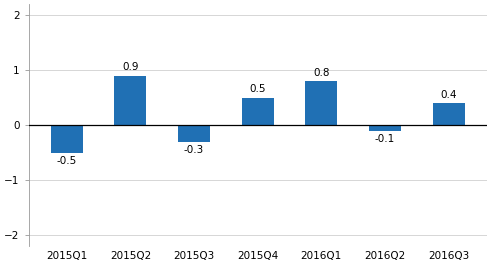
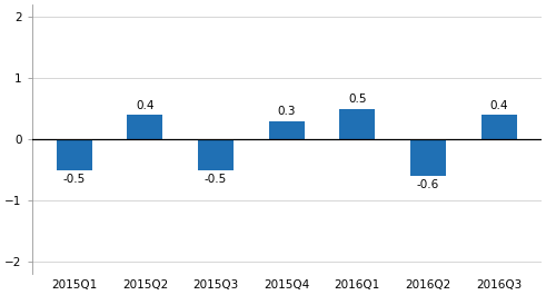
2015Q2: 0.9 -> 0.4
2015Q3: -0.3 -> -0.5
2015Q4: 0.5 -> 0.3
2016Q1: 0.8 -> 0.5
2016Q2: -0.1 -> -0.6
